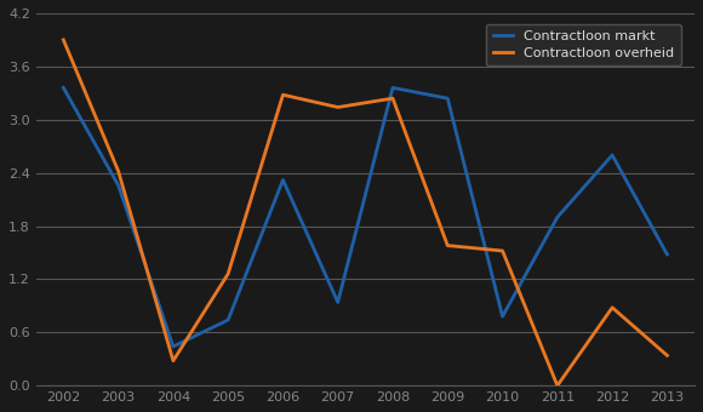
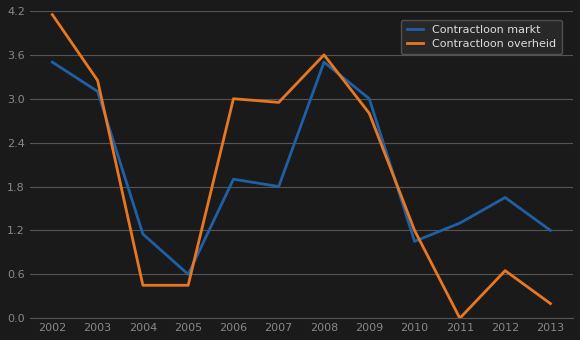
Contractloon markt/2002: 3.36 -> 3.50
Contractloon overheid/2002: 3.90 -> 4.15
Contractloon markt/2003: 2.26 -> 3.10
Contractloon overheid/2003: 2.42 -> 3.25
Contractloon markt/2004: 0.44 -> 1.15
Contractloon overheid/2004: 0.28 -> 0.45
Contractloon markt/2005: 0.74 -> 0.60
Contractloon overheid/2005: 1.26 -> 0.45
Contractloon markt/2006: 2.32 -> 1.90
Contractloon overheid/2006: 3.28 -> 3.00
Contractloon markt/2007: 0.94 -> 1.80
Contractloon overheid/2007: 3.14 -> 2.95
Contractloon markt/2008: 3.36 -> 3.50
Contractloon overheid/2008: 3.24 -> 3.60
Contractloon markt/2009: 3.24 -> 3.00
Contractloon overheid/2009: 1.58 -> 2.80
Contractloon markt/2010: 0.78 -> 1.05
Contractloon overheid/2010: 1.52 -> 1.20
Contractloon markt/2011: 1.90 -> 1.30
Contractloon markt/2012: 2.60 -> 1.65
Contractloon overheid/2012: 0.88 -> 0.65
Contractloon markt/2013: 1.48 -> 1.20
Contractloon overheid/2013: 0.34 -> 0.20
